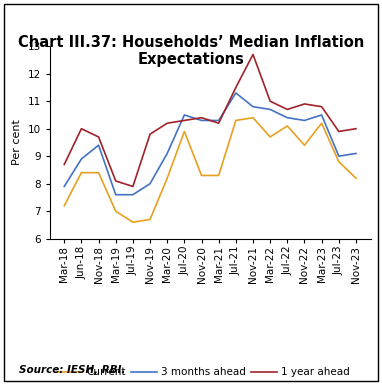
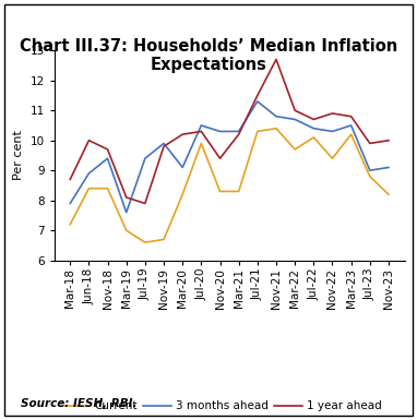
3 months ahead/Jul-19: 7.6 -> 9.4
3 months ahead/Nov-19: 8.0 -> 9.9
1 year ahead/Nov-20: 10.4 -> 9.4
